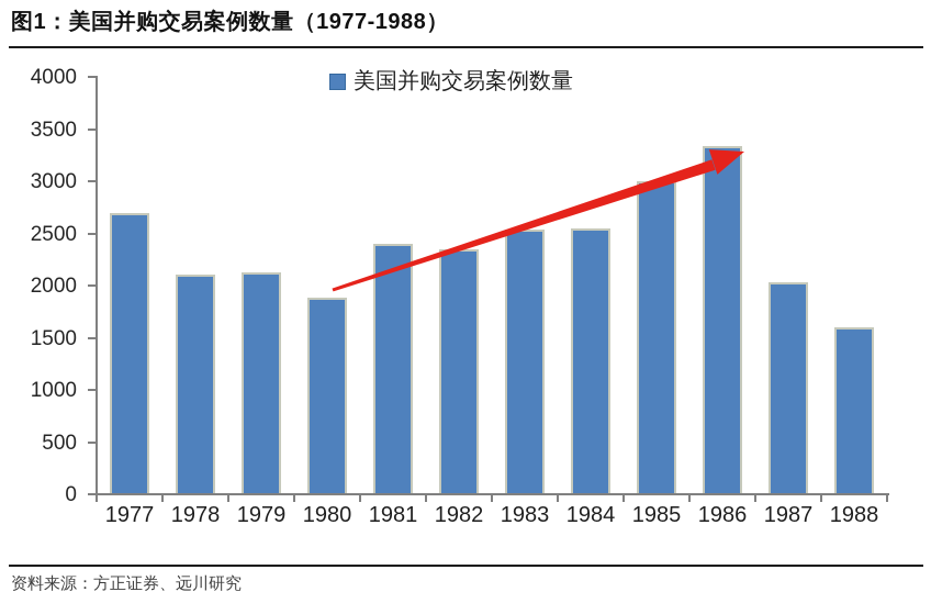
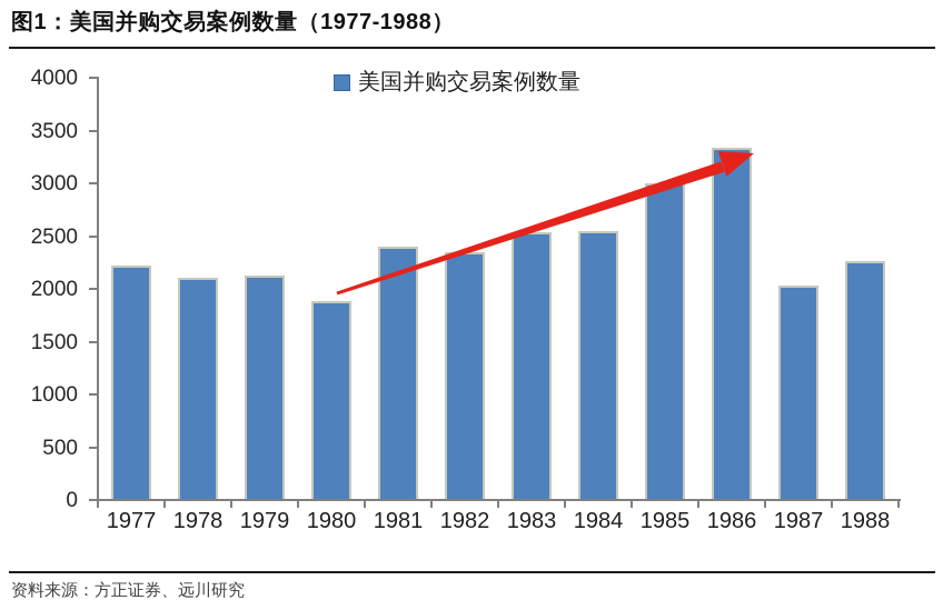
1977: 2700 -> 2200
1988: 1600 -> 2300
